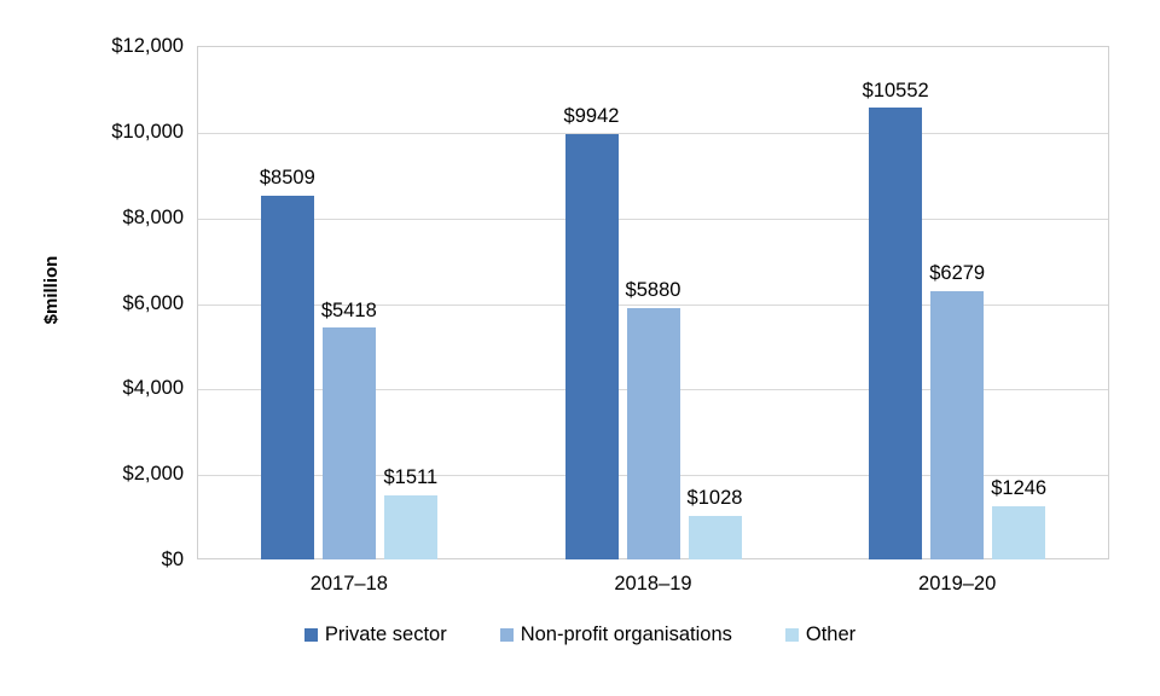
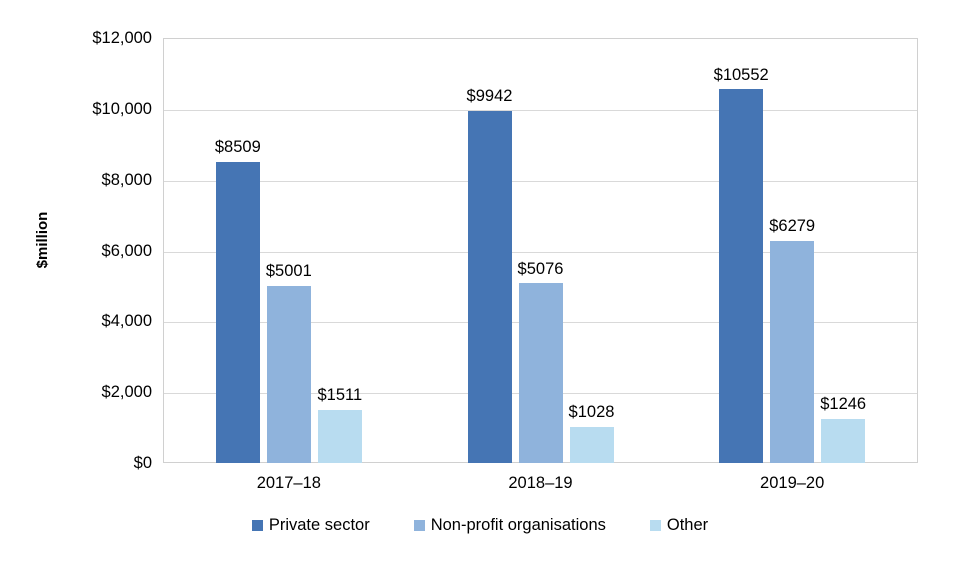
Non-profit organisations/2017–18: $5418 -> $5001
Non-profit organisations/2018–19: $5880 -> $5076
